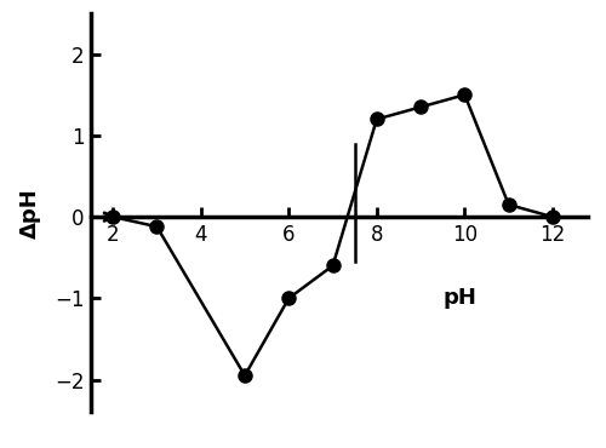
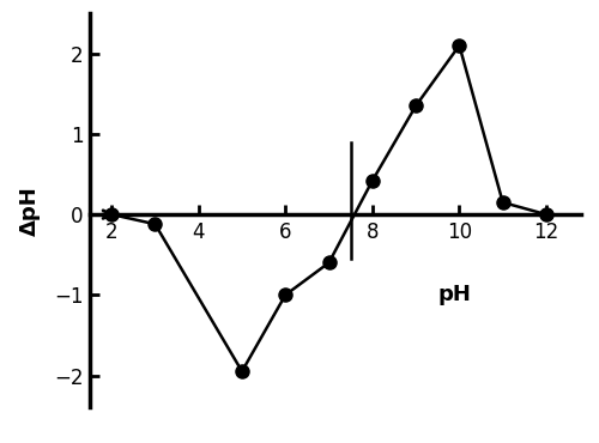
8: 1.20 -> 0.42
10: 1.50 -> 2.10
